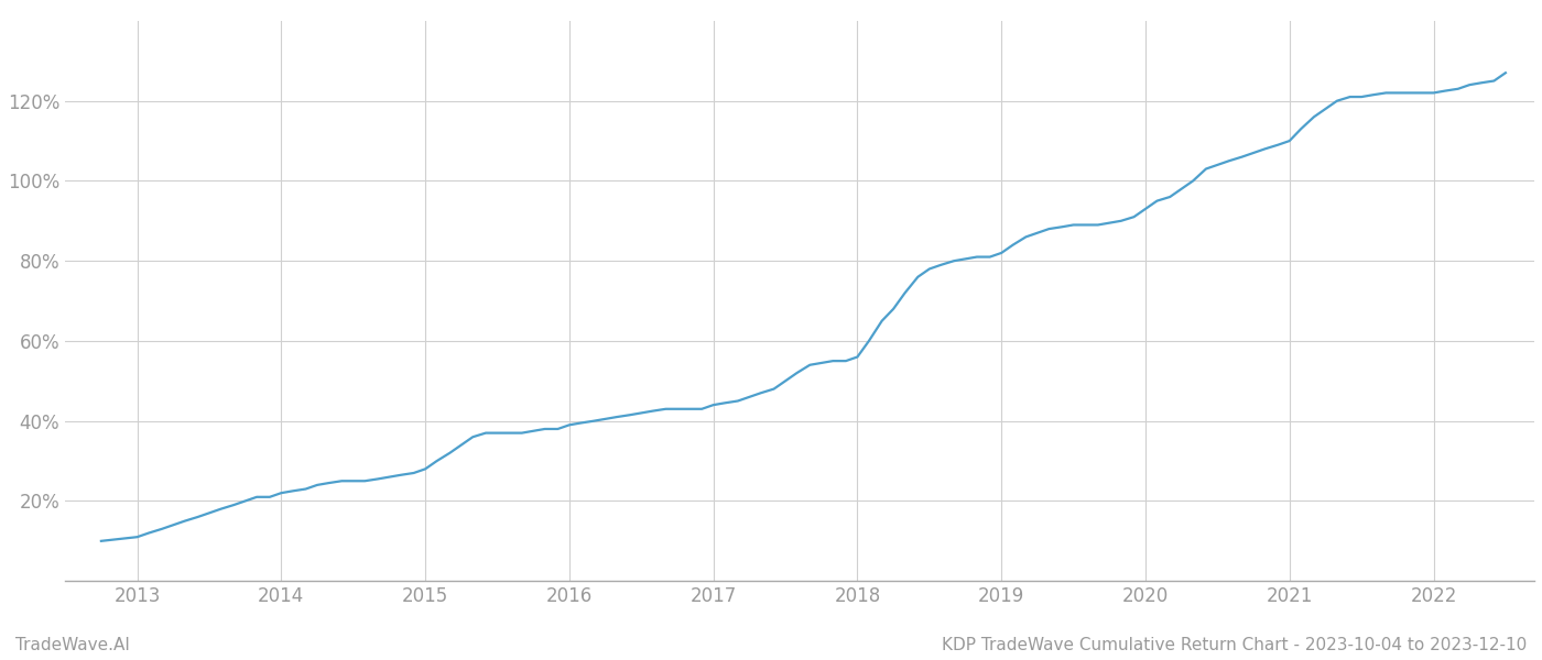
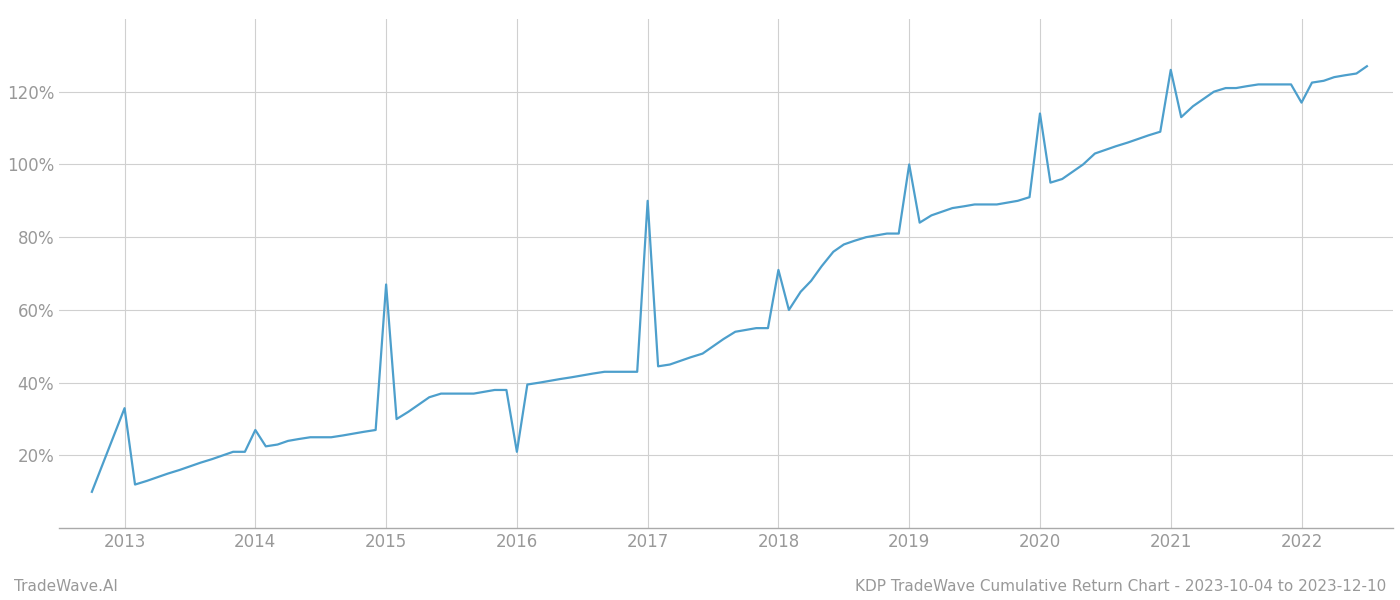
2013: 11.0% -> 33.0%
2014: 22.0% -> 27.0%
2015: 28.0% -> 67.0%
2016: 39.0% -> 21.0%
2017: 44.0% -> 90.0%
2018: 56.0% -> 71.0%
2019: 82.0% -> 100.0%
2020: 93.0% -> 114.0%
2021: 110.0% -> 126.0%
2022: 122.0% -> 117.0%
